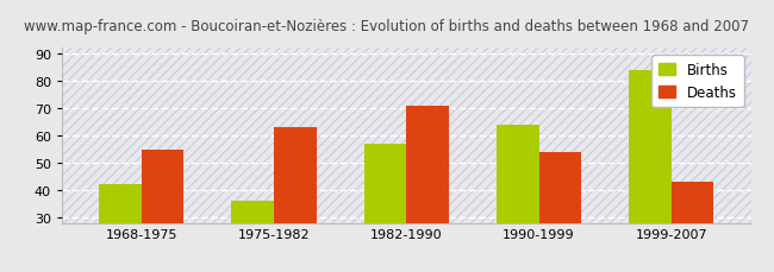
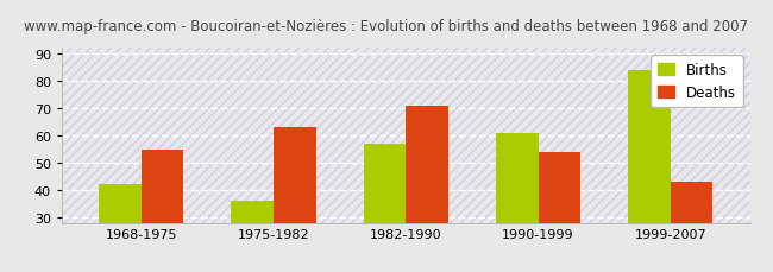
Births/1990-1999: 64 -> 61
